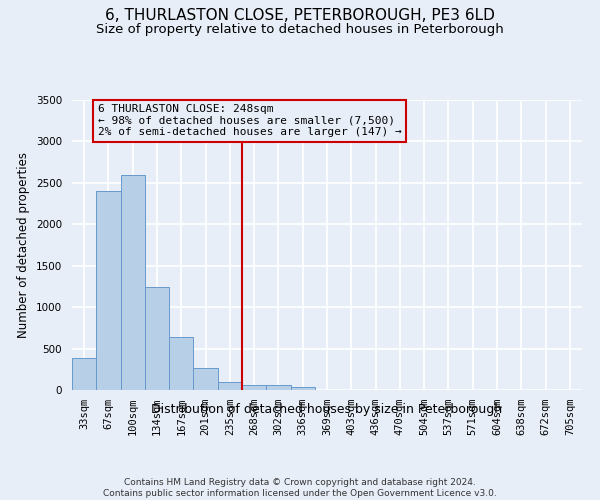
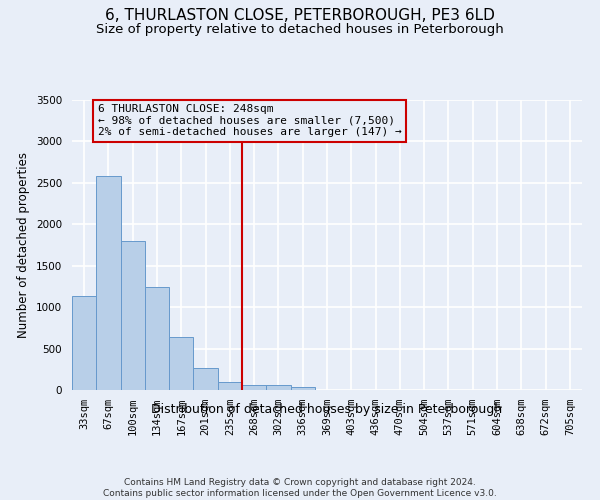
33sqm: 390 -> 1140
67sqm: 2400 -> 2580
100sqm: 2600 -> 1800
